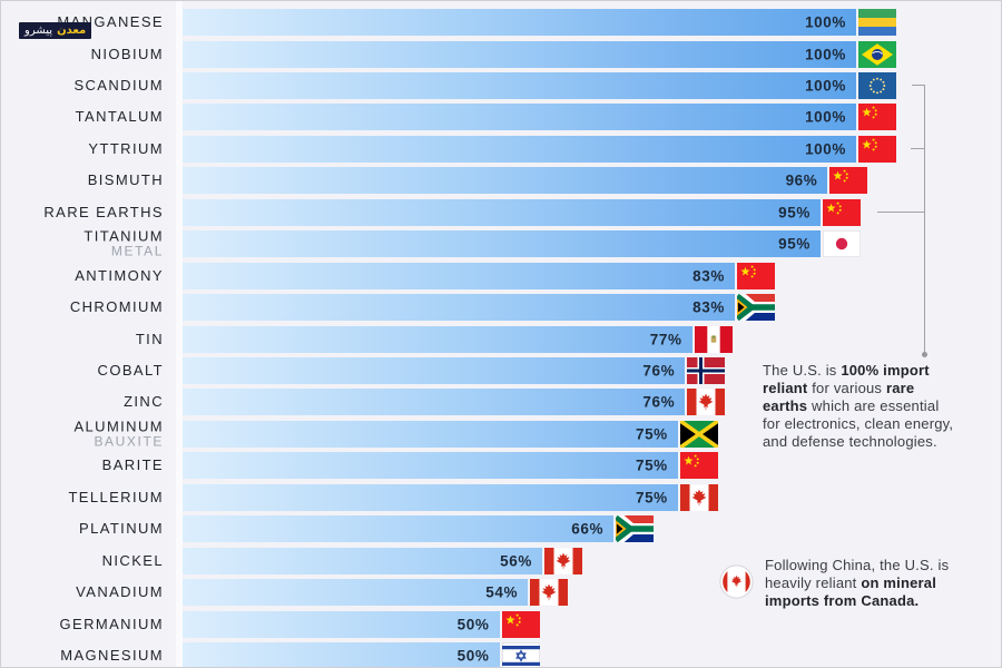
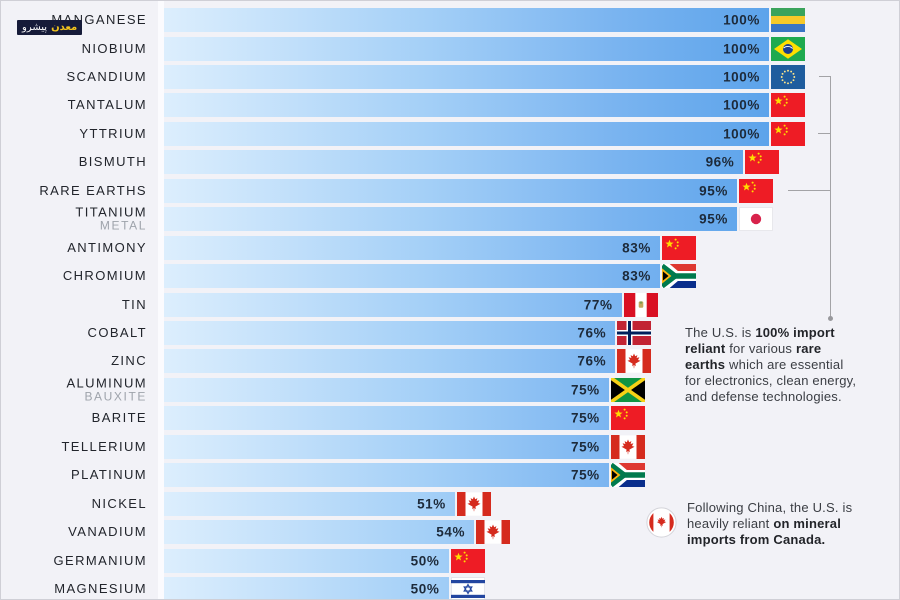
PLATINUM: 66% -> 75%
NICKEL: 56% -> 51%
